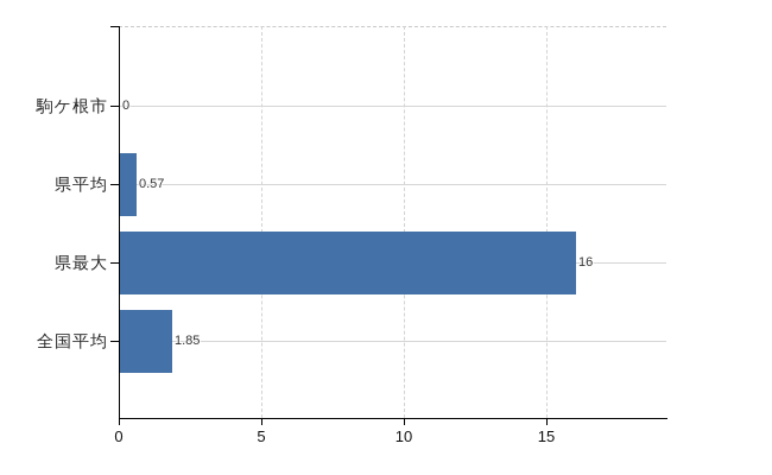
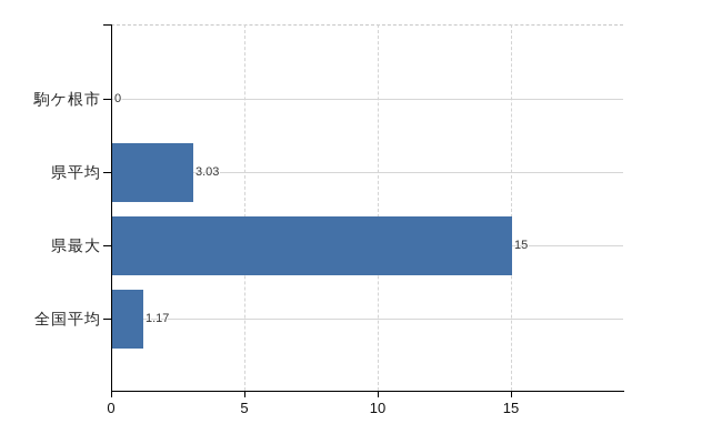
県平均: 0.57 -> 3.03
県最大: 16 -> 15
全国平均: 1.85 -> 1.17
